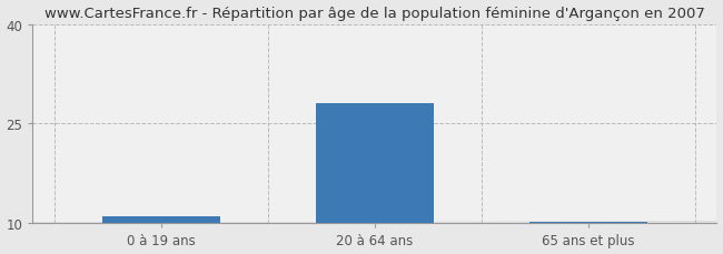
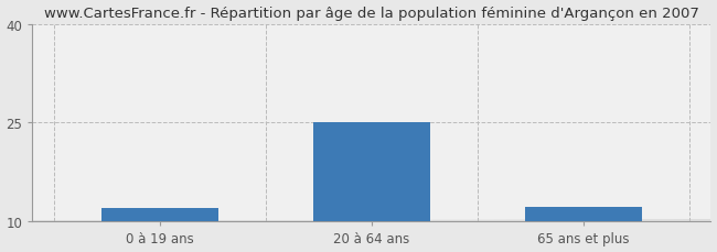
0 à 19 ans: 11.0 -> 12.0
20 à 64 ans: 28.0 -> 25.0
65 ans et plus: 10.2 -> 12.2
